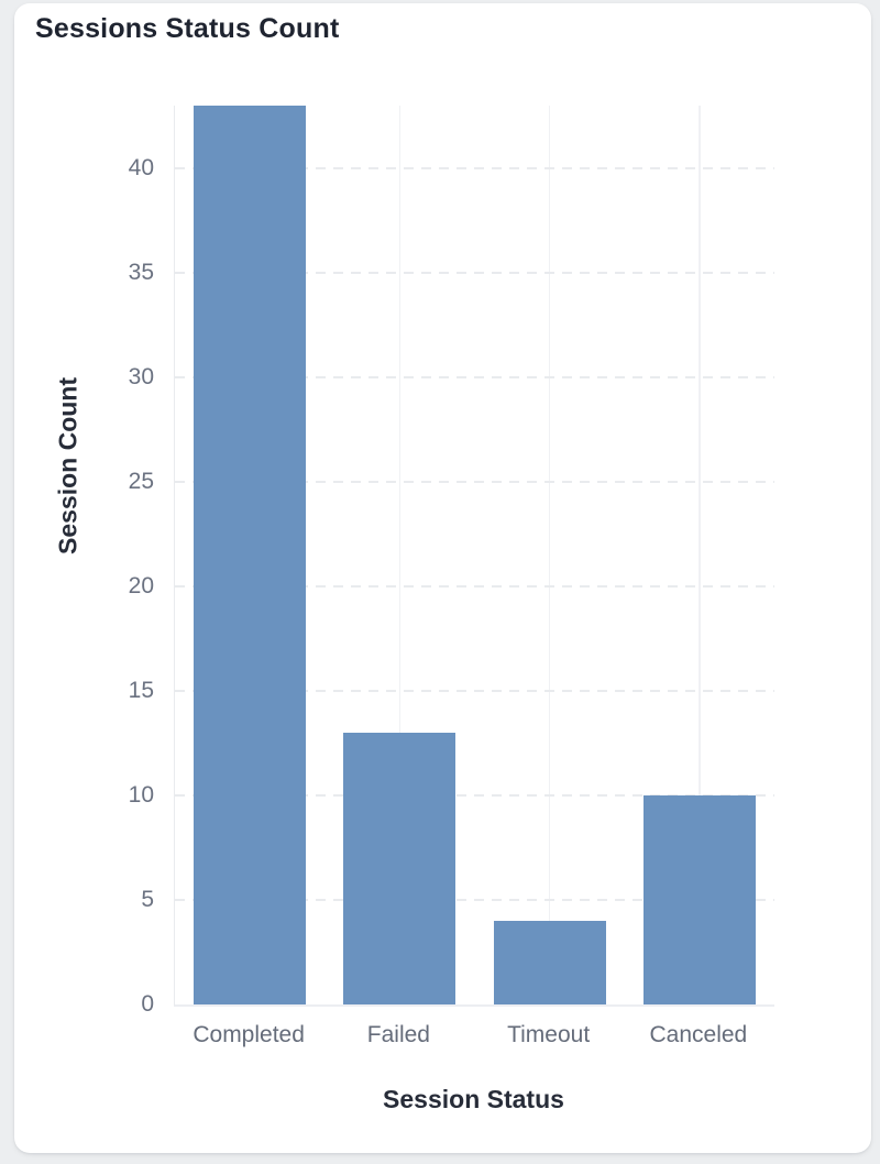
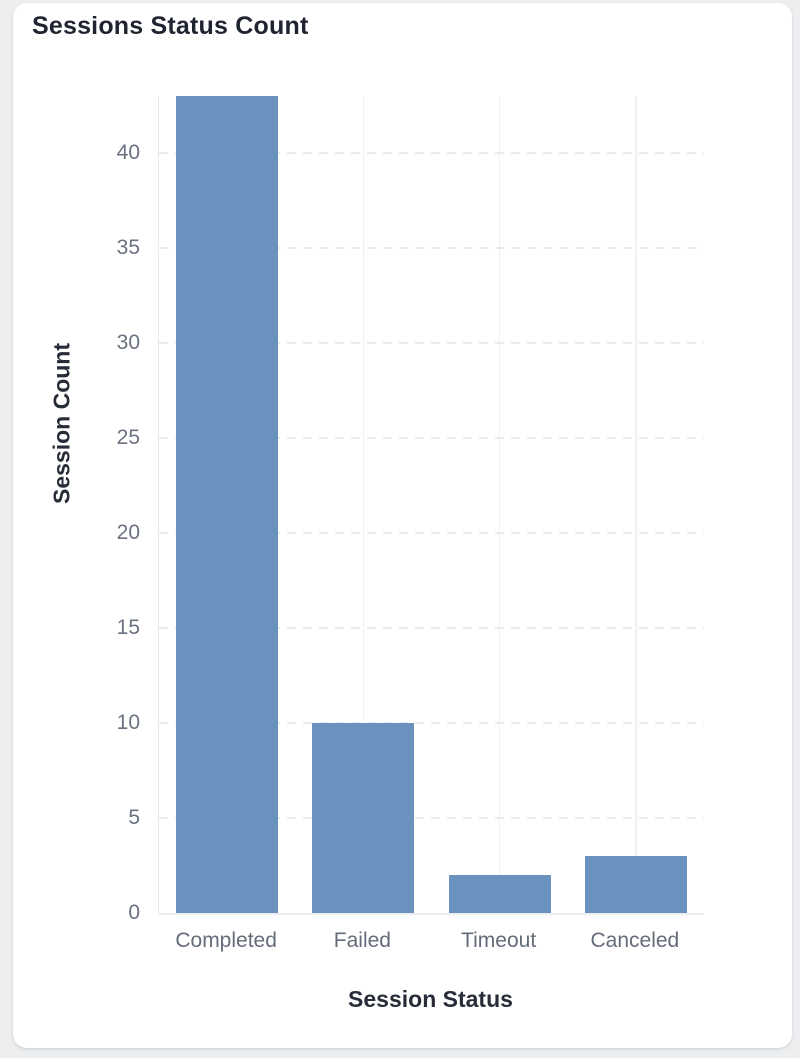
Failed: 13 -> 10
Timeout: 4 -> 2
Canceled: 10 -> 3
